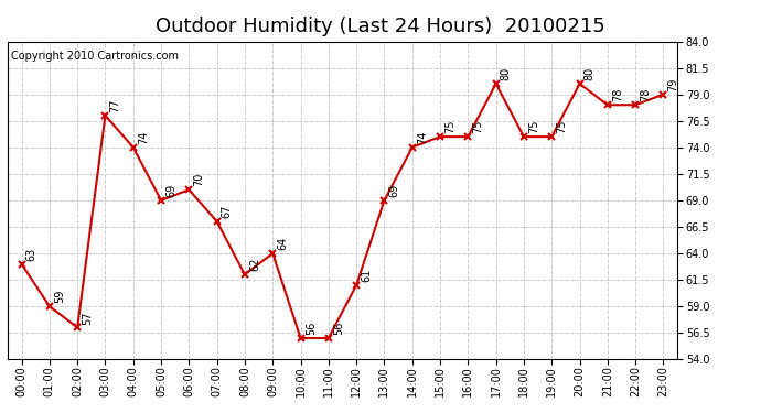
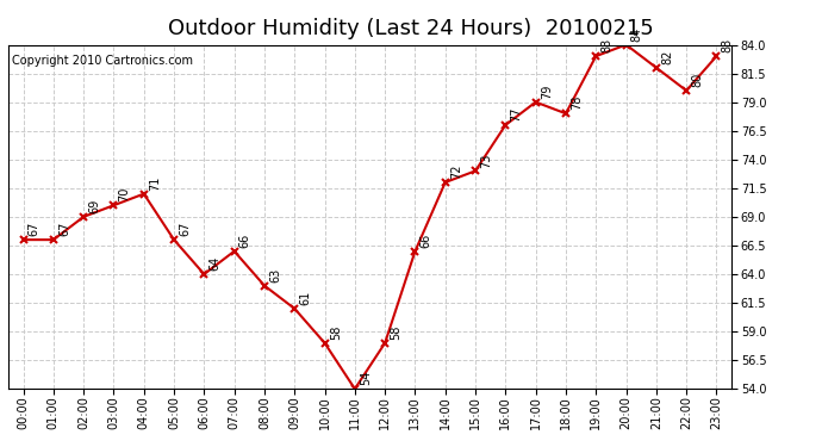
00:00: 63 -> 67
01:00: 59 -> 67
02:00: 57 -> 69
03:00: 77 -> 70
04:00: 74 -> 71
05:00: 69 -> 67
06:00: 70 -> 64
07:00: 67 -> 66
08:00: 62 -> 63
09:00: 64 -> 61
10:00: 56 -> 58
11:00: 56 -> 54
12:00: 61 -> 58
13:00: 69 -> 66
14:00: 74 -> 72
15:00: 75 -> 73
16:00: 75 -> 77
17:00: 80 -> 79
18:00: 75 -> 78
19:00: 75 -> 83
20:00: 80 -> 84
21:00: 78 -> 82
22:00: 78 -> 80
23:00: 79 -> 83
